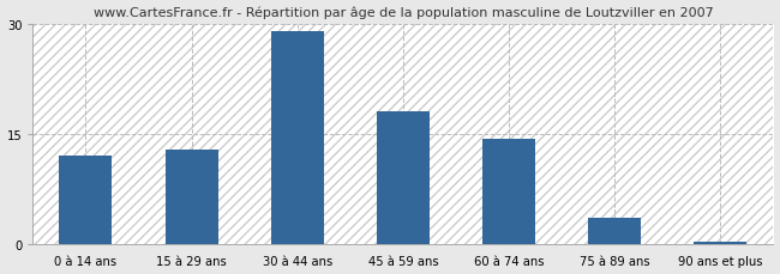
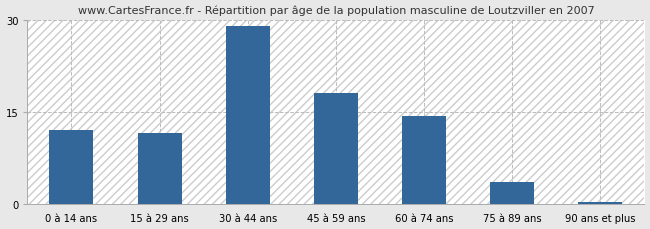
15 à 29 ans: 12.8 -> 11.5
